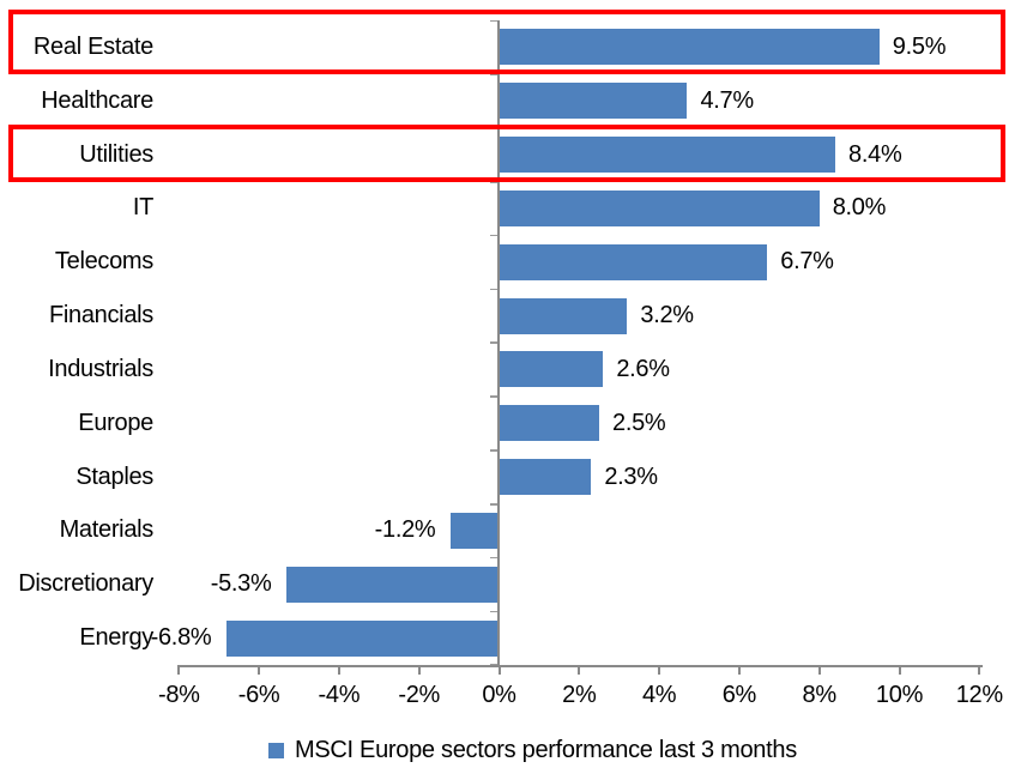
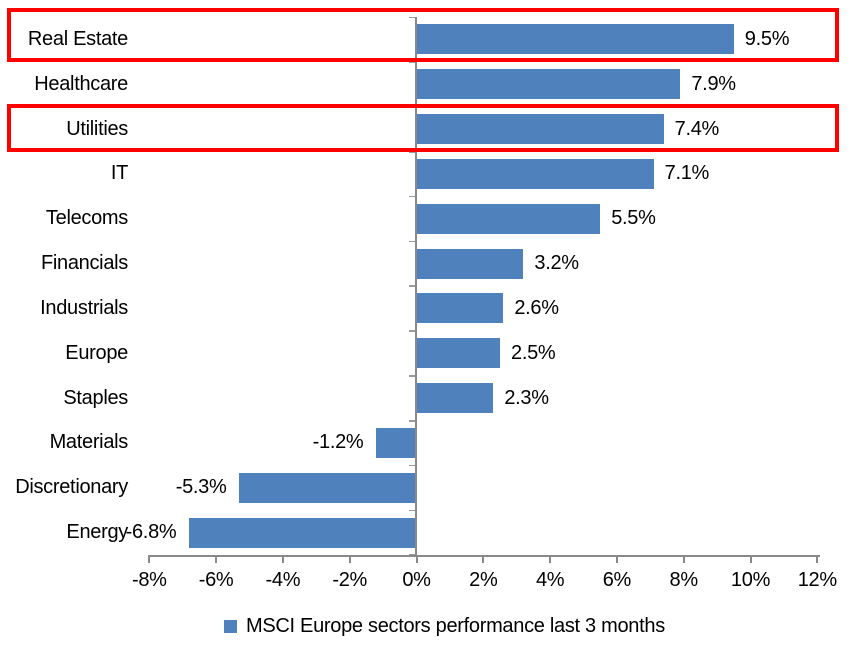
Healthcare: 4.7% -> 7.9%
Utilities: 8.4% -> 7.4%
IT: 8.0% -> 7.1%
Telecoms: 6.7% -> 5.5%
